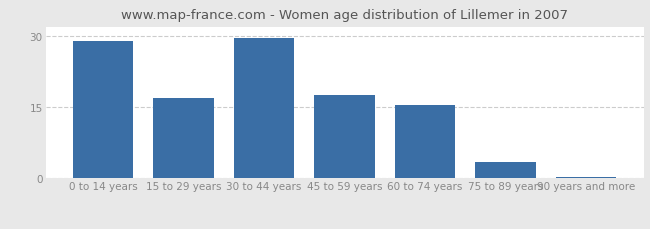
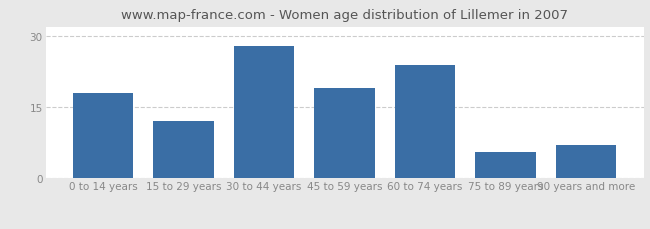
0 to 14 years: 29.0 -> 18.0
15 to 29 years: 17.0 -> 12.0
30 to 44 years: 29.5 -> 28.0
45 to 59 years: 17.5 -> 19.0
60 to 74 years: 15.5 -> 24.0
75 to 89 years: 3.5 -> 5.5
90 years and more: 0.3 -> 7.0
